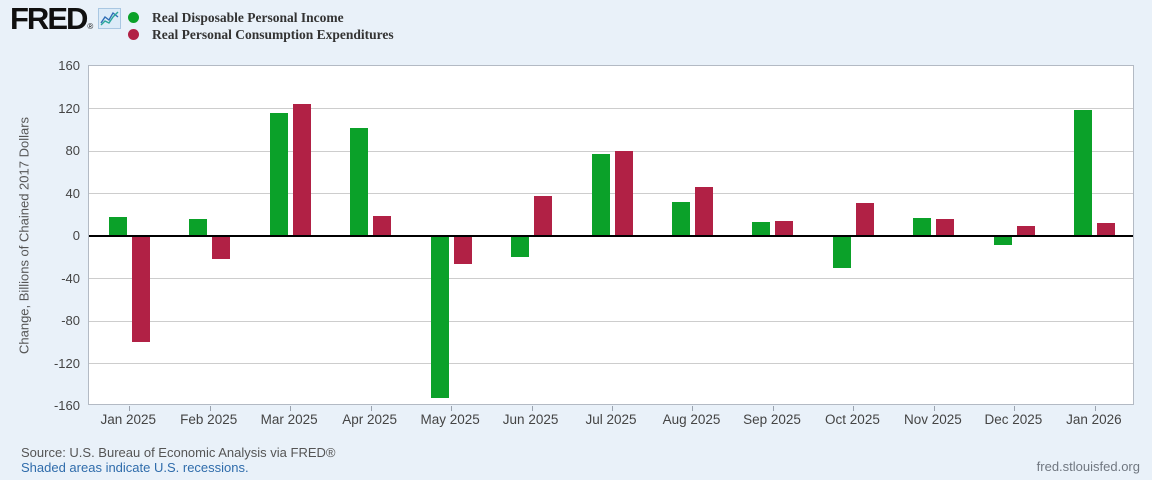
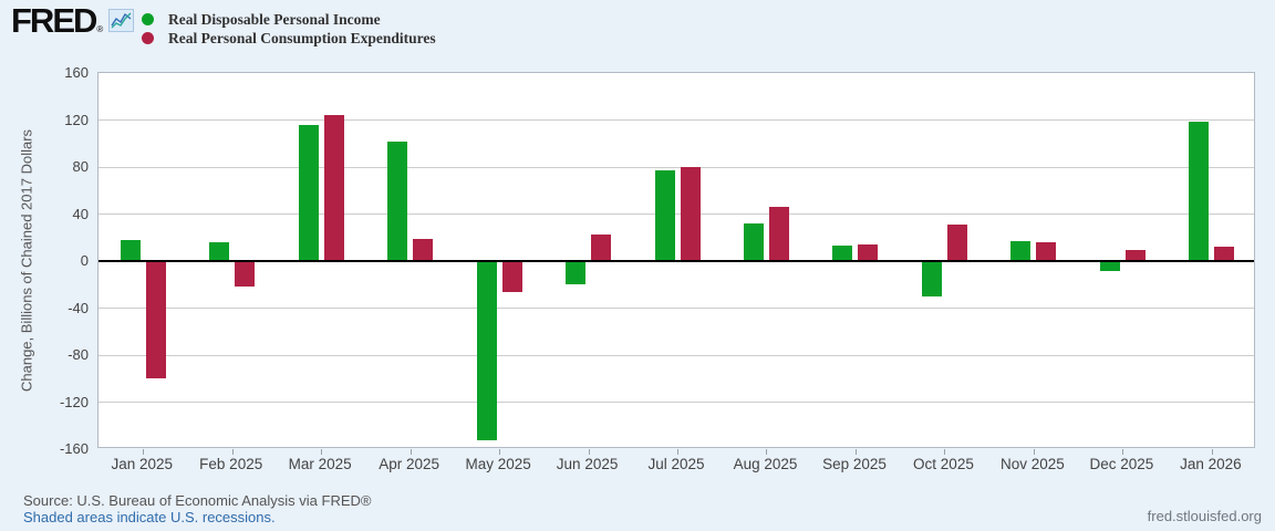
Real Personal Consumption Expenditures/Jun 2025: 38 -> 23
